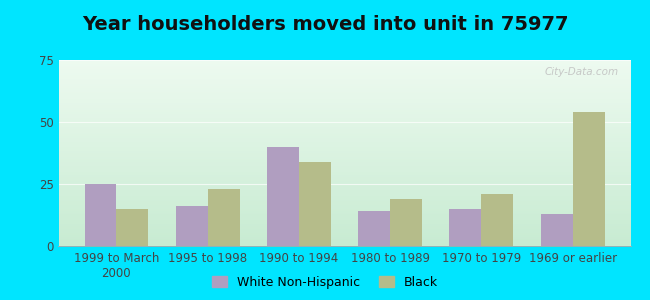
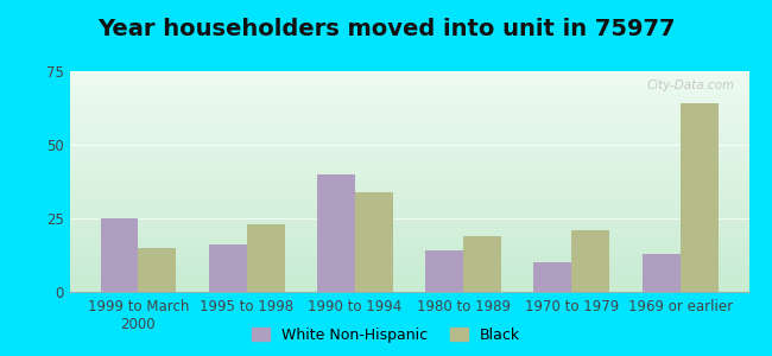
White Non-Hispanic/1970 to 1979: 15 -> 10
Black/1969 or earlier: 54 -> 64
